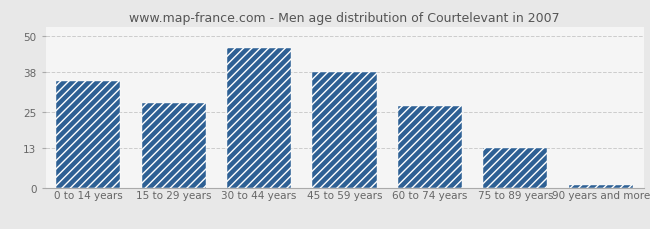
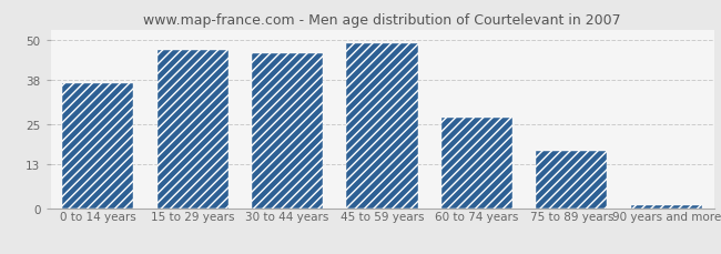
0 to 14 years: 35 -> 37
15 to 29 years: 28 -> 47
45 to 59 years: 38 -> 49
75 to 89 years: 13 -> 17
